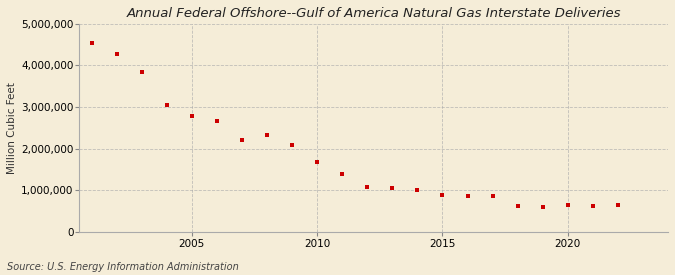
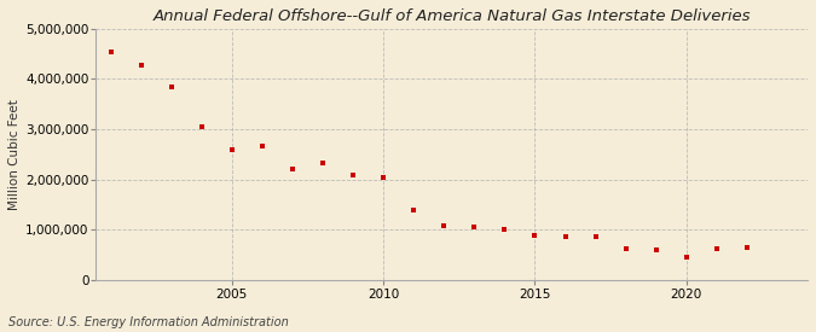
2005: 2,780,000 -> 2,600,000
2010: 1,680,000 -> 2,050,000
2020: 650,000 -> 450,000
